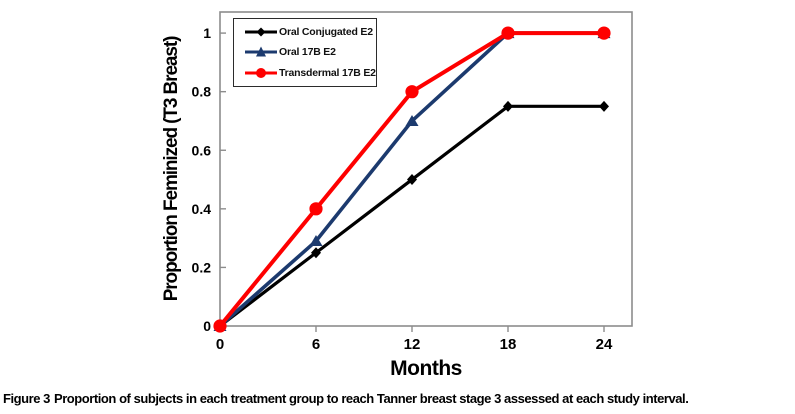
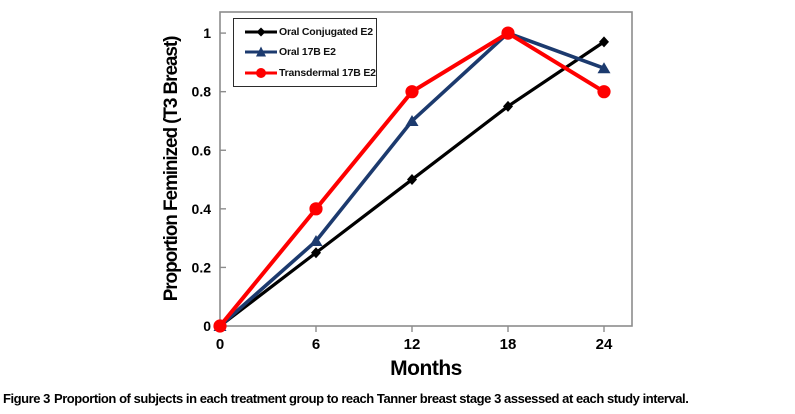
Oral Conjugated E2/24: 0.75 -> 0.97
Oral 17B E2/24: 1.00 -> 0.88
Transdermal 17B E2/24: 1.0 -> 0.8
